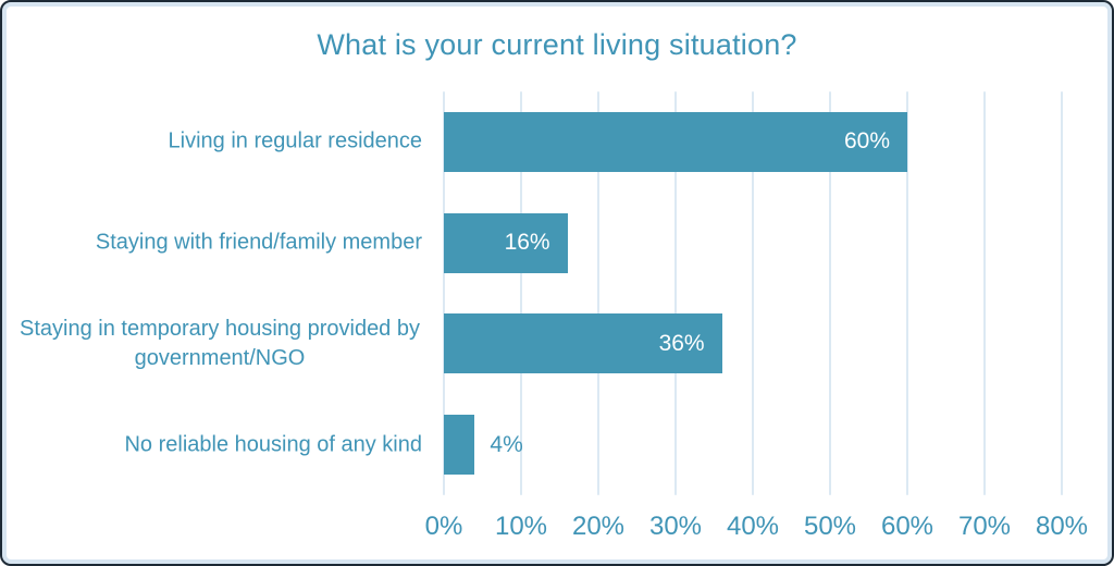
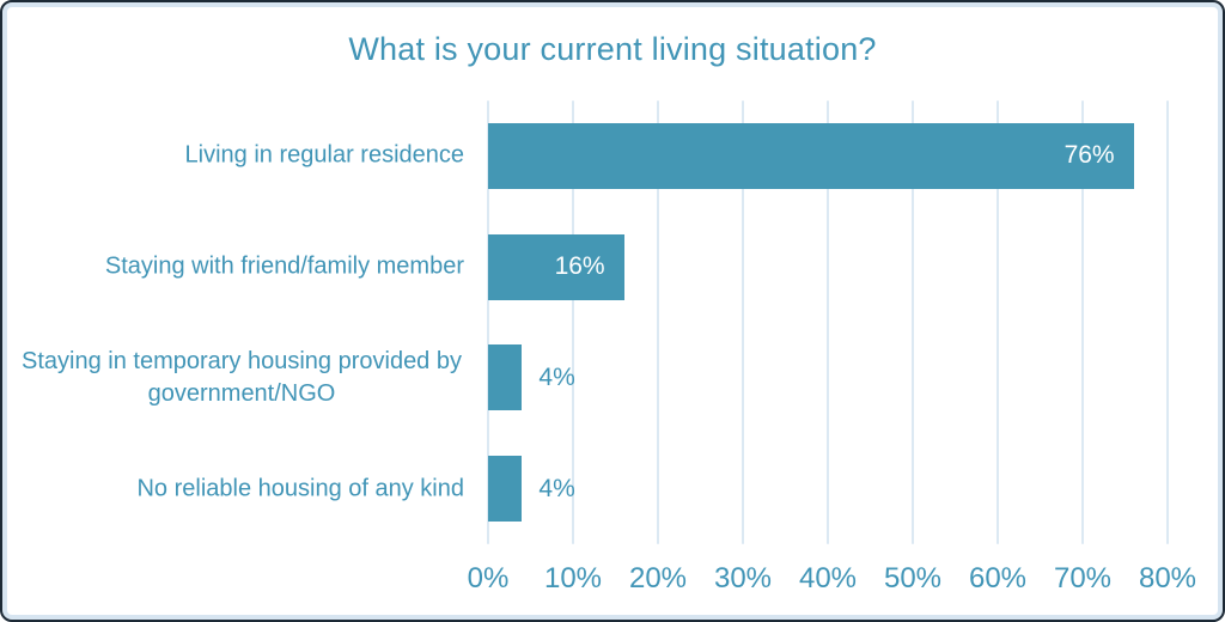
Living in regular residence: 60% -> 76%
Staying in temporary housing provided by government/NGO: 36% -> 4%
